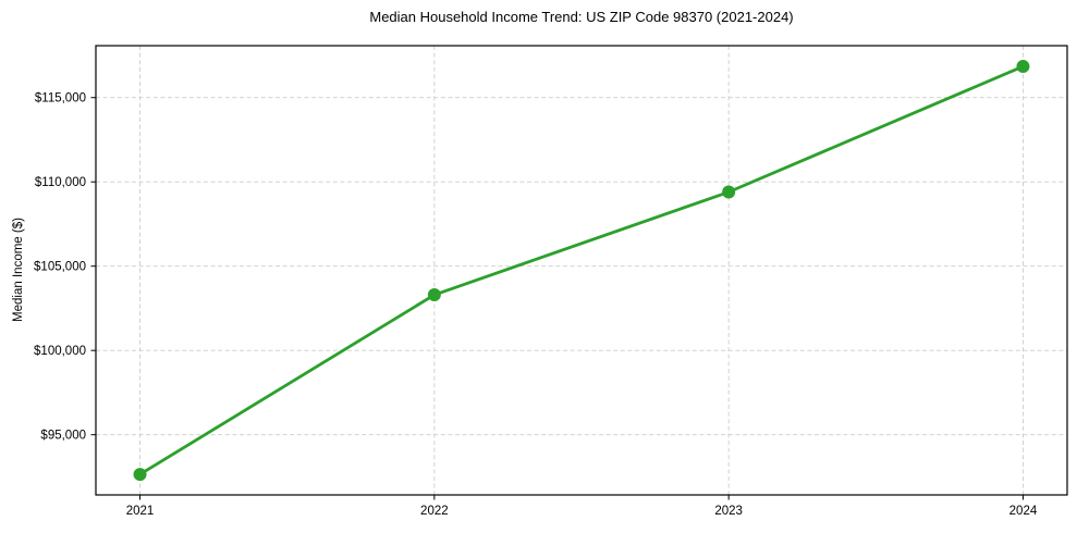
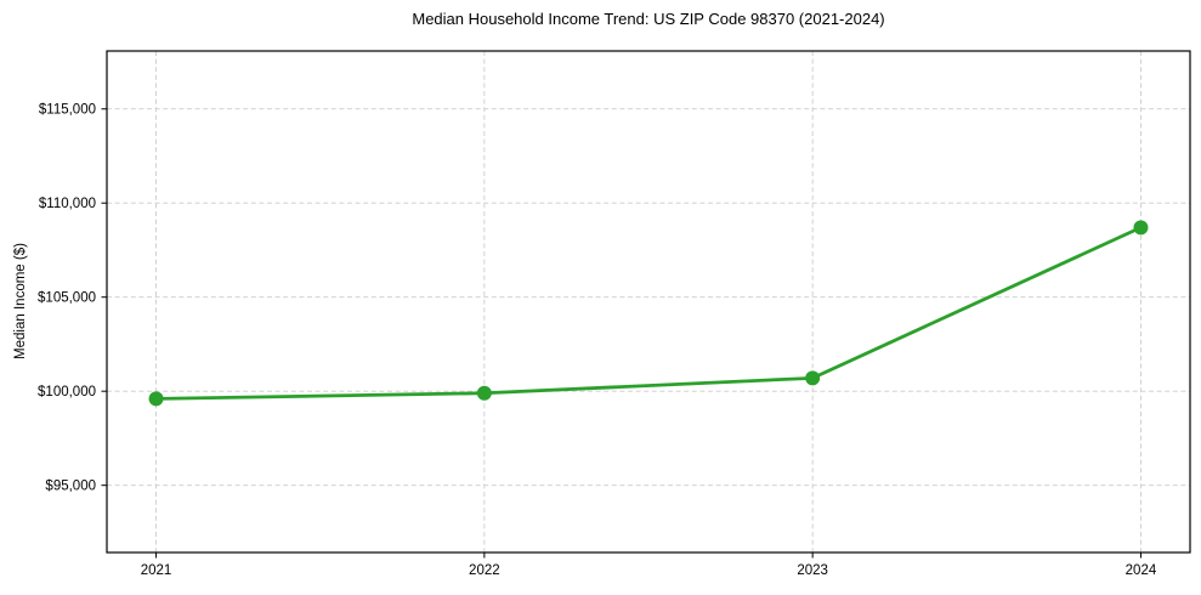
2021: $92600 -> $99600
2022: $103300 -> $99900
2023: $109400 -> $100700
2024: $116800 -> $108700
